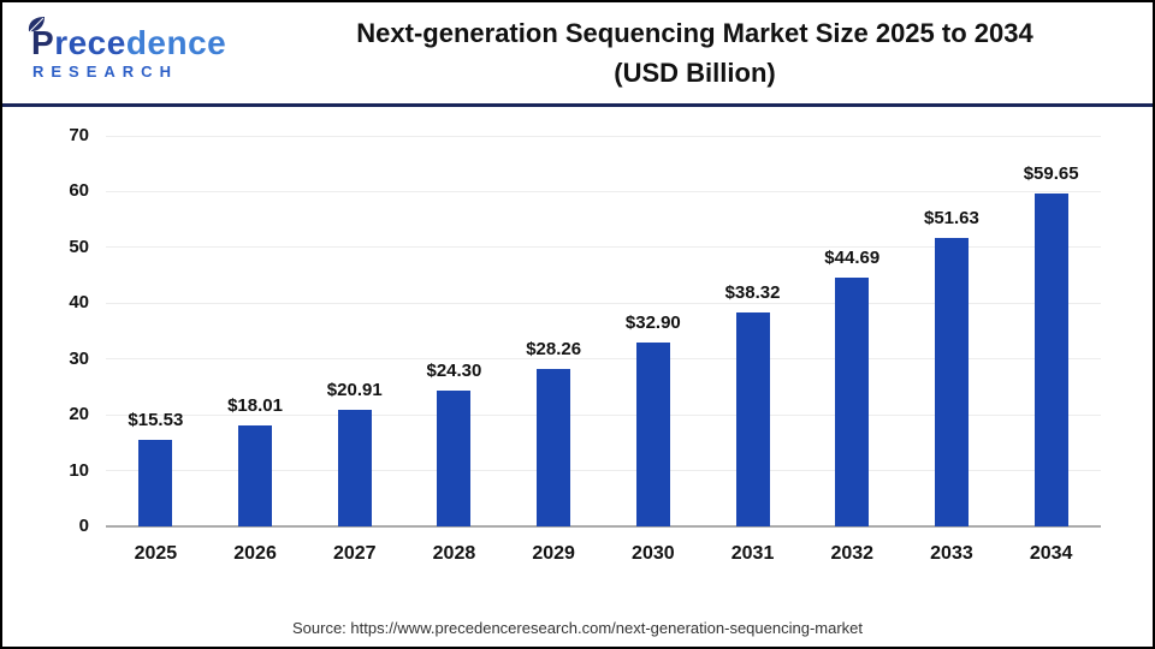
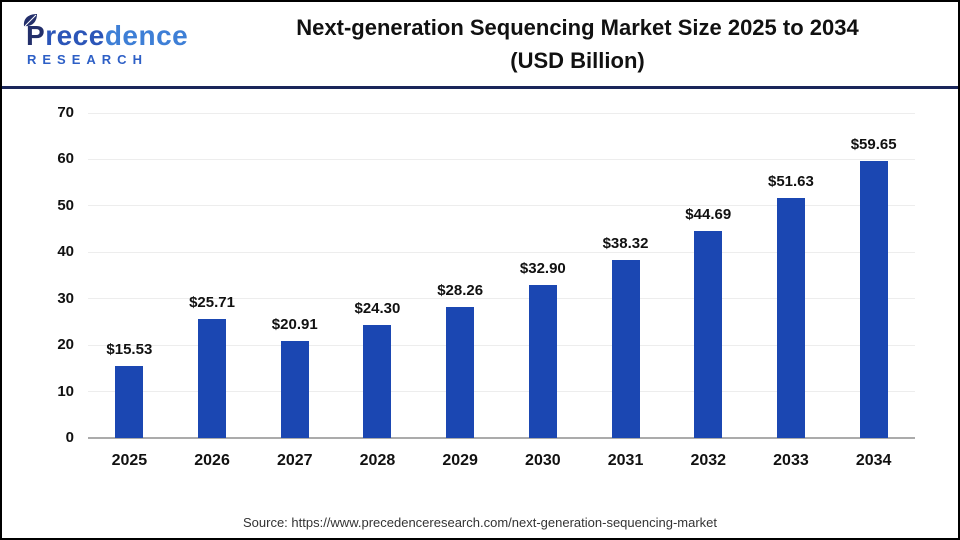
2026: $18.01 -> $25.71
